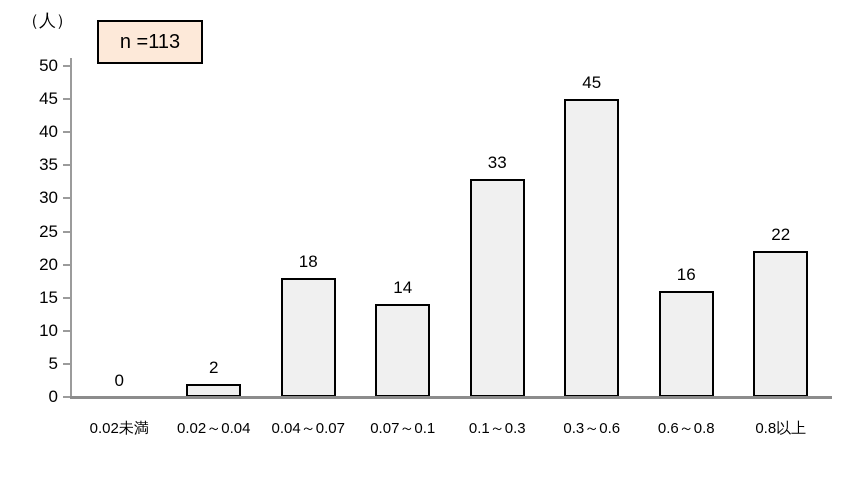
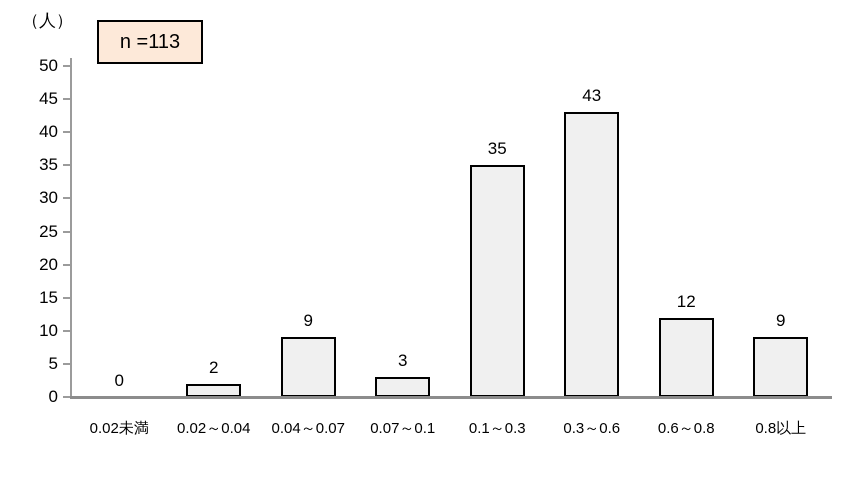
0.04～0.07: 18 -> 9
0.07～0.1: 14 -> 3
0.1～0.3: 33 -> 35
0.3～0.6: 45 -> 43
0.6～0.8: 16 -> 12
0.8以上: 22 -> 9
